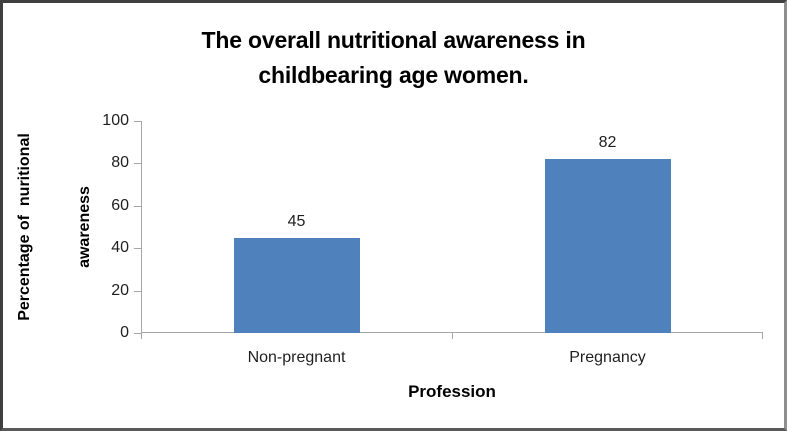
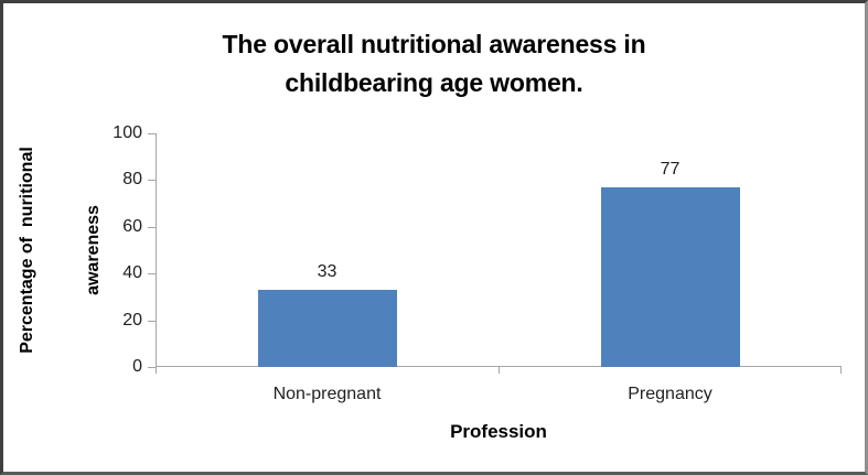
Non-pregnant: 45 -> 33
Pregnancy: 82 -> 77
